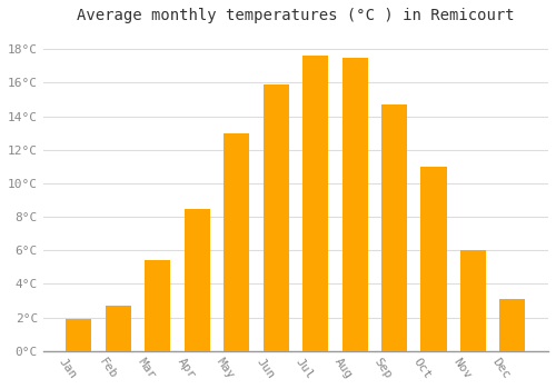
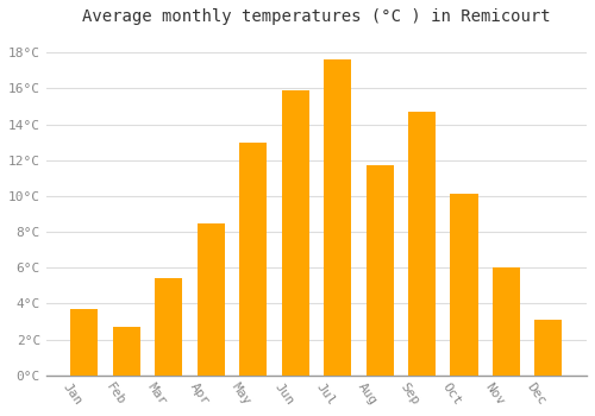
Jan: 1.9°C -> 3.7°C
Aug: 17.5°C -> 11.7°C
Oct: 11.0°C -> 10.1°C
